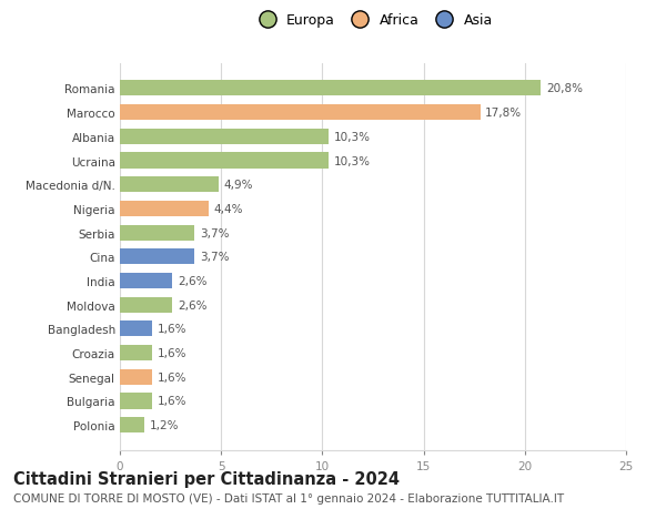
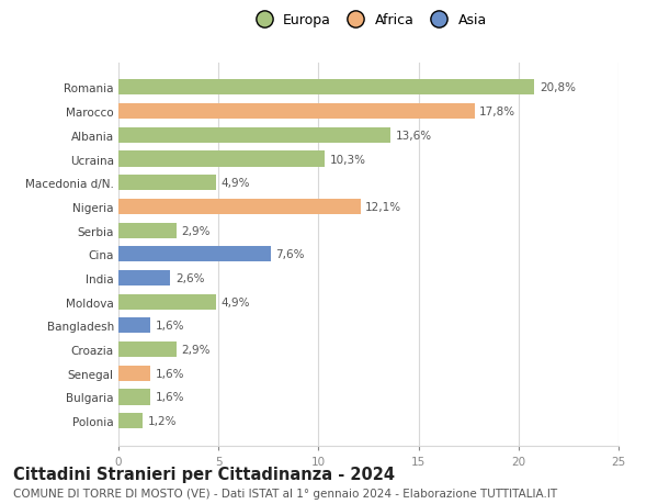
Albania: 10,3% -> 13,6%
Nigeria: 4,4% -> 12,1%
Serbia: 3,7% -> 2,9%
Cina: 3,7% -> 7,6%
Moldova: 2,6% -> 4,9%
Croazia: 1,6% -> 2,9%
